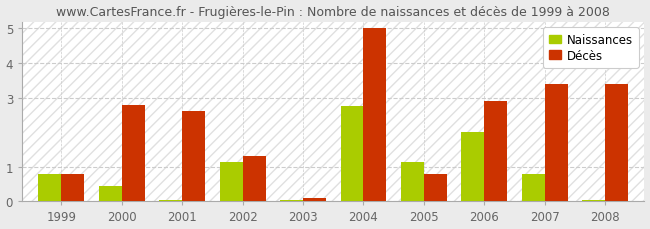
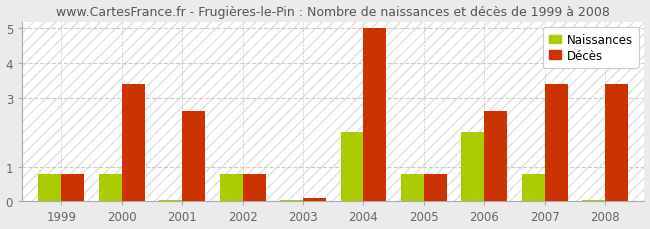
Naissances/2000: 0.45 -> 0.80
Décès/2000: 2.8 -> 3.4
Naissances/2002: 1.15 -> 0.80
Décès/2002: 1.3 -> 0.8
Naissances/2004: 2.75 -> 2.00
Naissances/2005: 1.15 -> 0.80
Décès/2006: 2.9 -> 2.6
